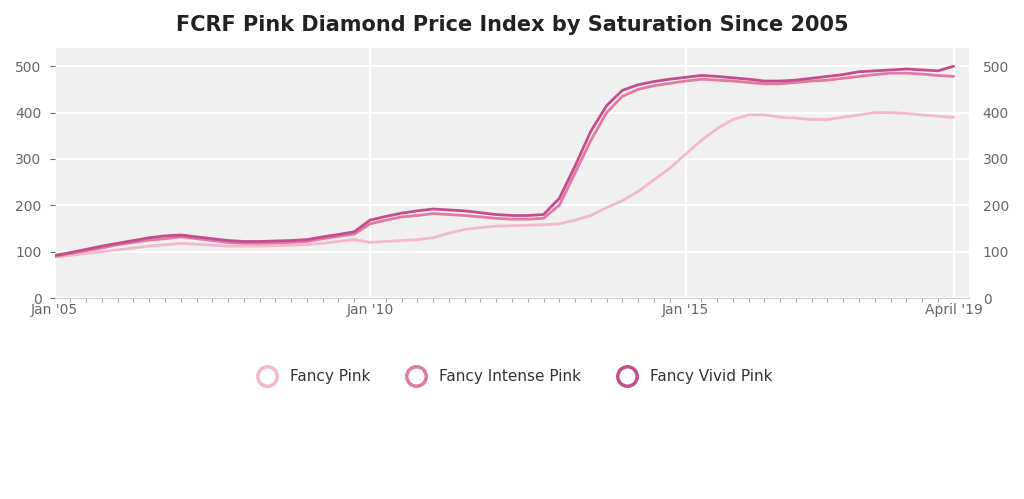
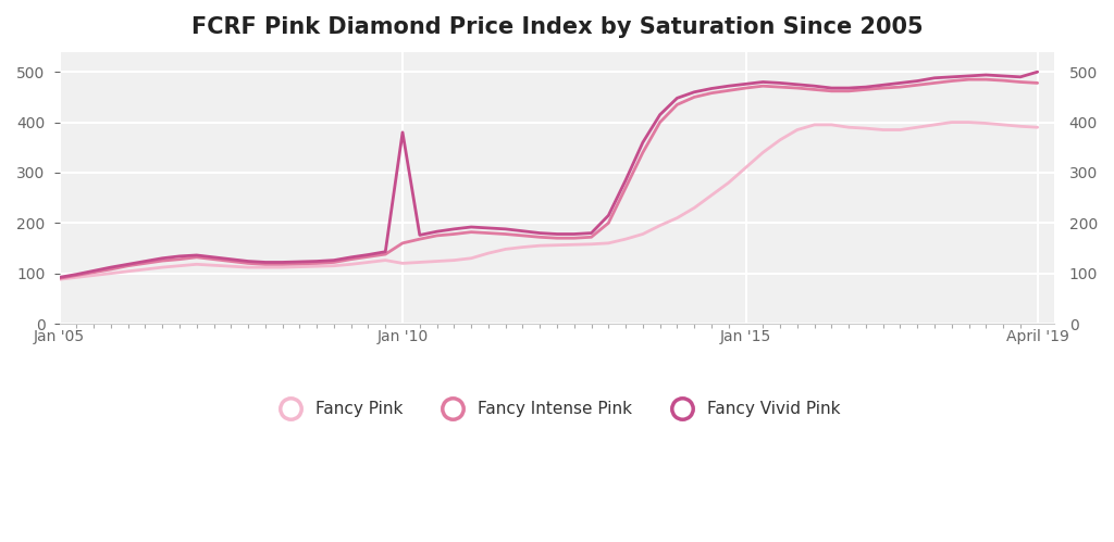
Fancy Vivid Pink/Jan '10: 168 -> 380
